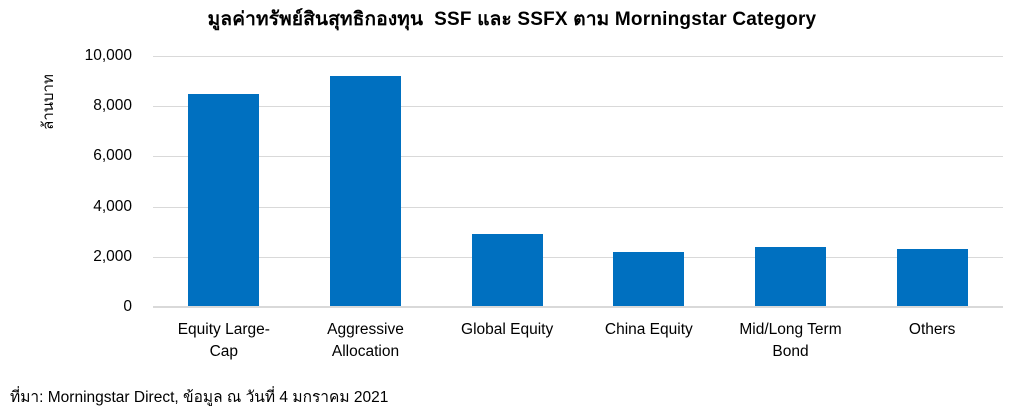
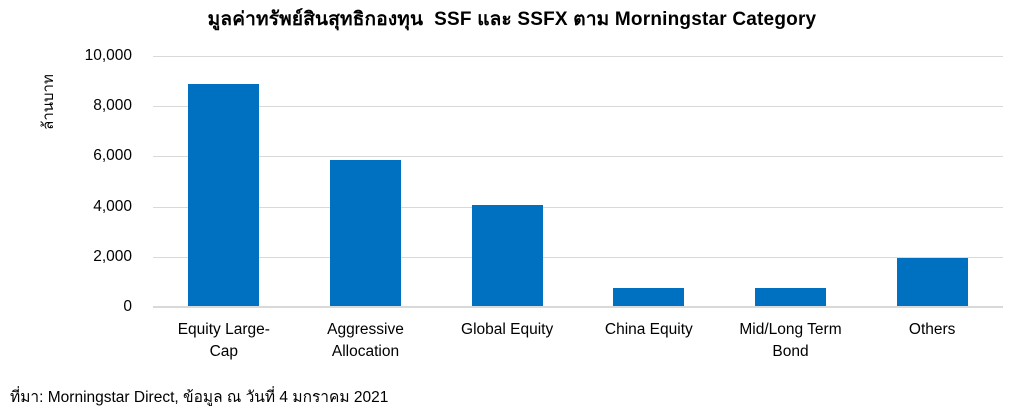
Equity Large-Cap: 8500 -> 8900
Aggressive Allocation: 9200 -> 5800
Global Equity: 2900 -> 4100
China Equity: 2200 -> 700
Mid/Long Term Bond: 2400 -> 700
Others: 2300 -> 2000
